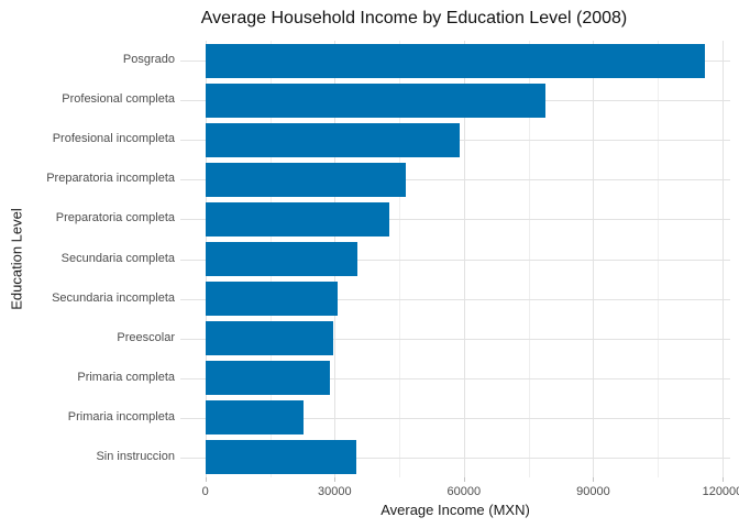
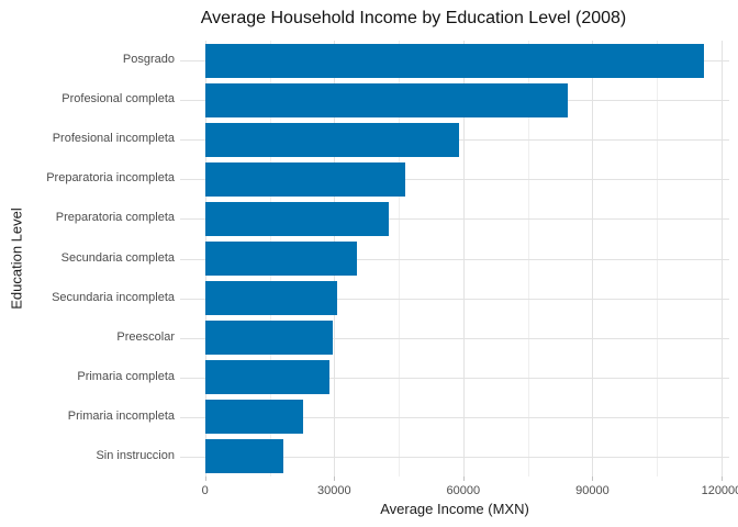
Profesional completa: 79000 -> 84000
Sin instruccion: 35000 -> 18000
